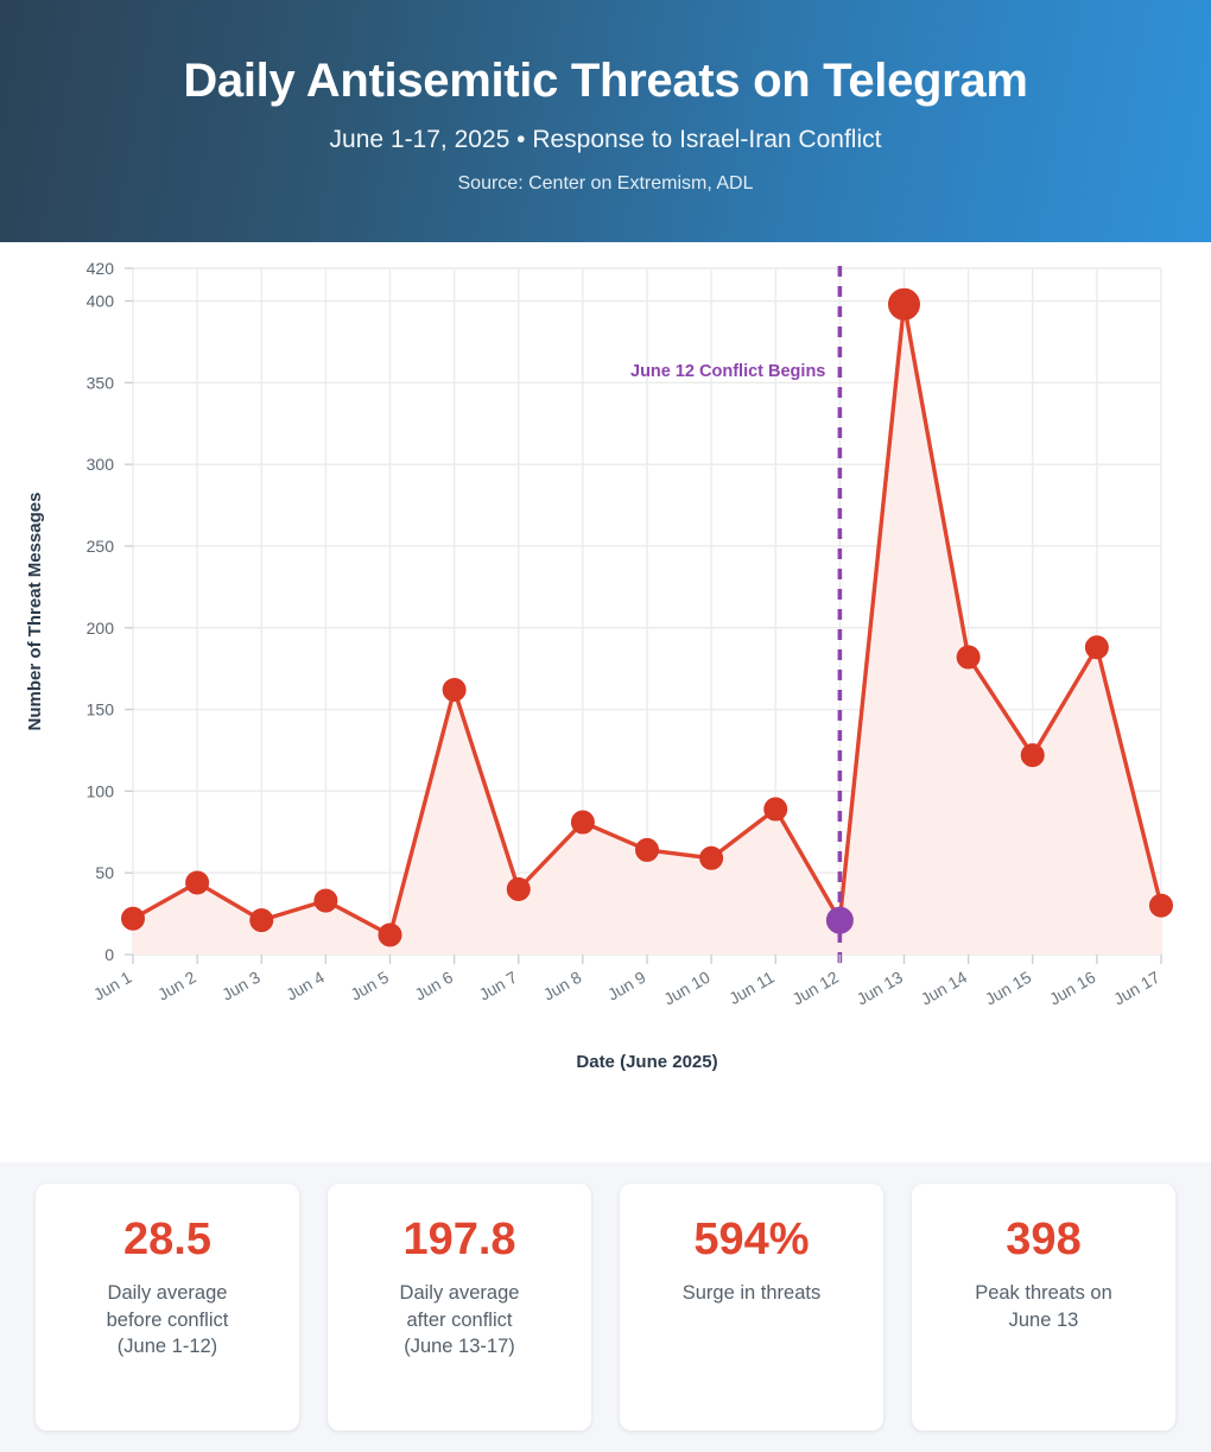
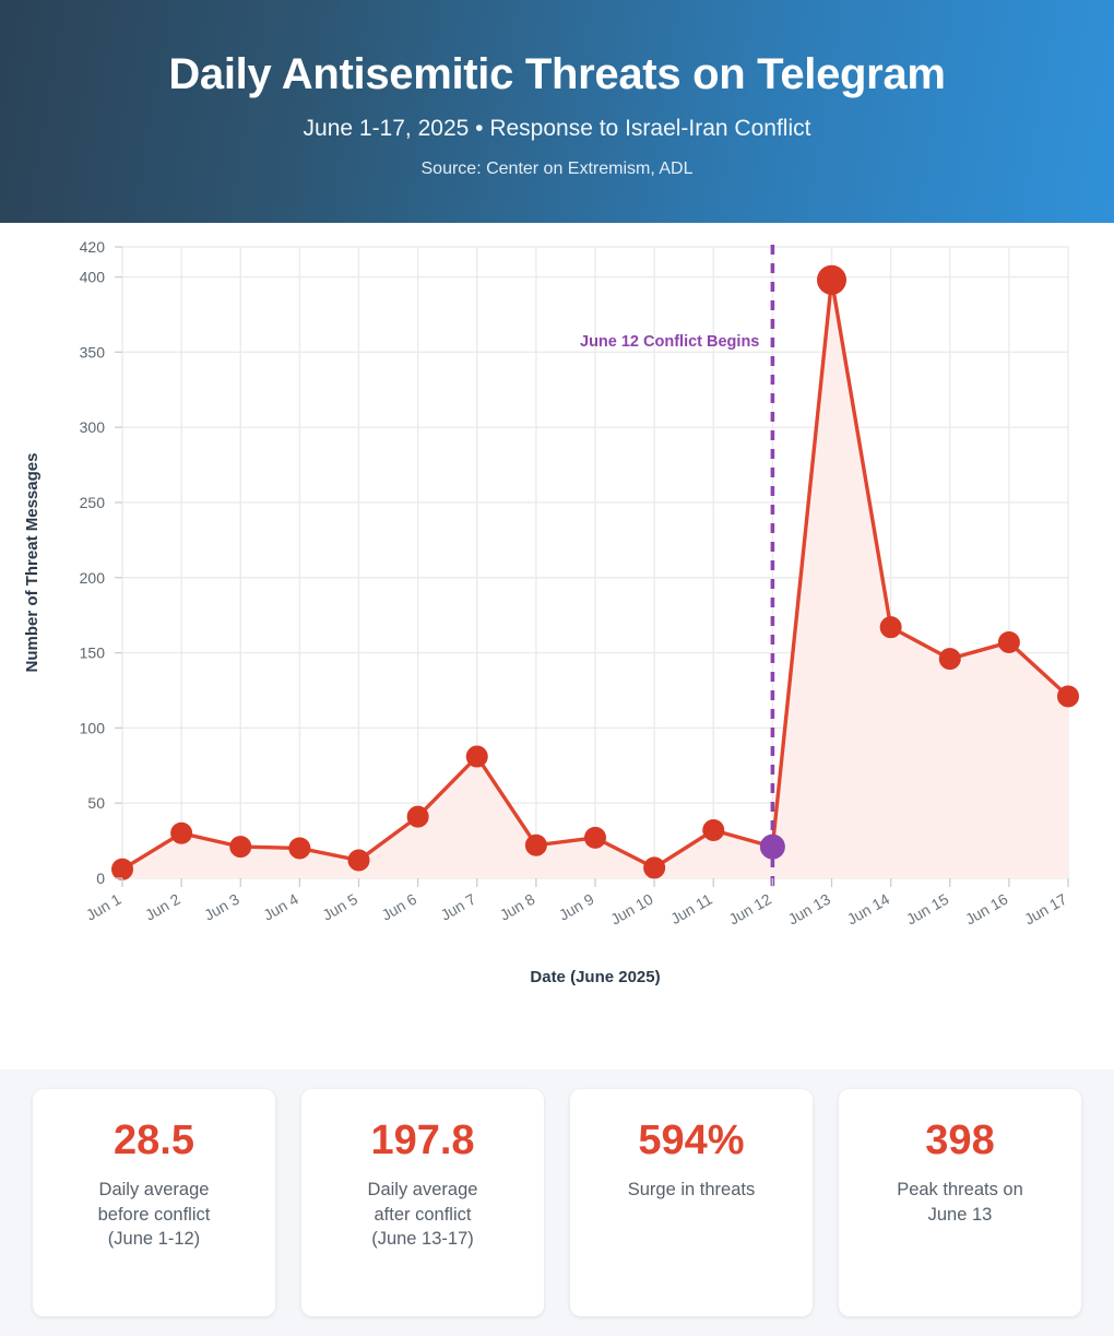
Jun 1: 22 -> 6
Jun 2: 44 -> 30
Jun 4: 33 -> 20
Jun 6: 162 -> 41
Jun 7: 40 -> 81
Jun 8: 81 -> 22
Jun 9: 64 -> 27
Jun 10: 59 -> 7
Jun 11: 89 -> 32
Jun 14: 182 -> 167
Jun 15: 122 -> 146
Jun 16: 188 -> 157
Jun 17: 30 -> 121
